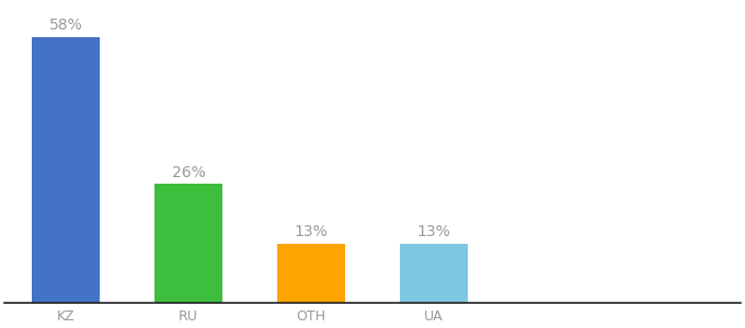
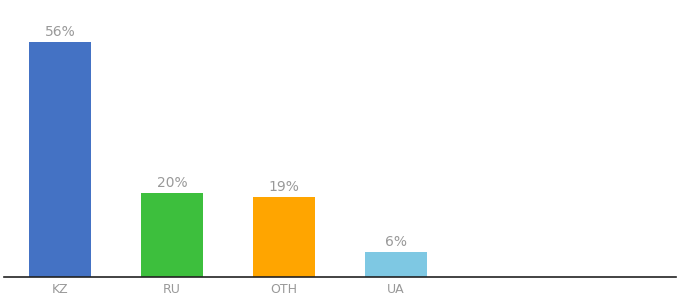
KZ: 58% -> 56%
RU: 26% -> 20%
OTH: 13% -> 19%
UA: 13% -> 6%
